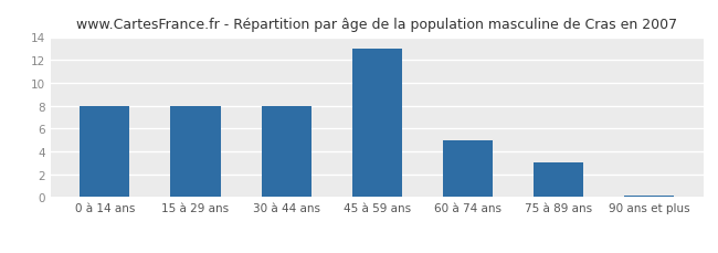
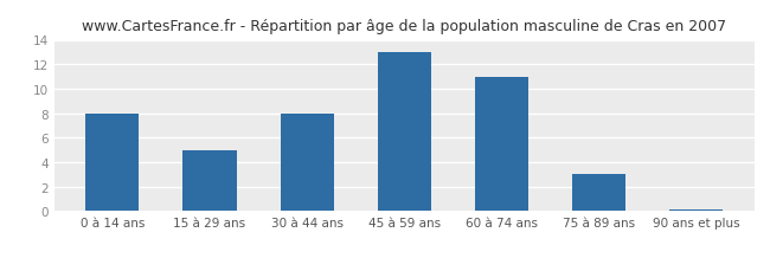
15 à 29 ans: 8.0 -> 5.0
60 à 74 ans: 5.0 -> 11.0
